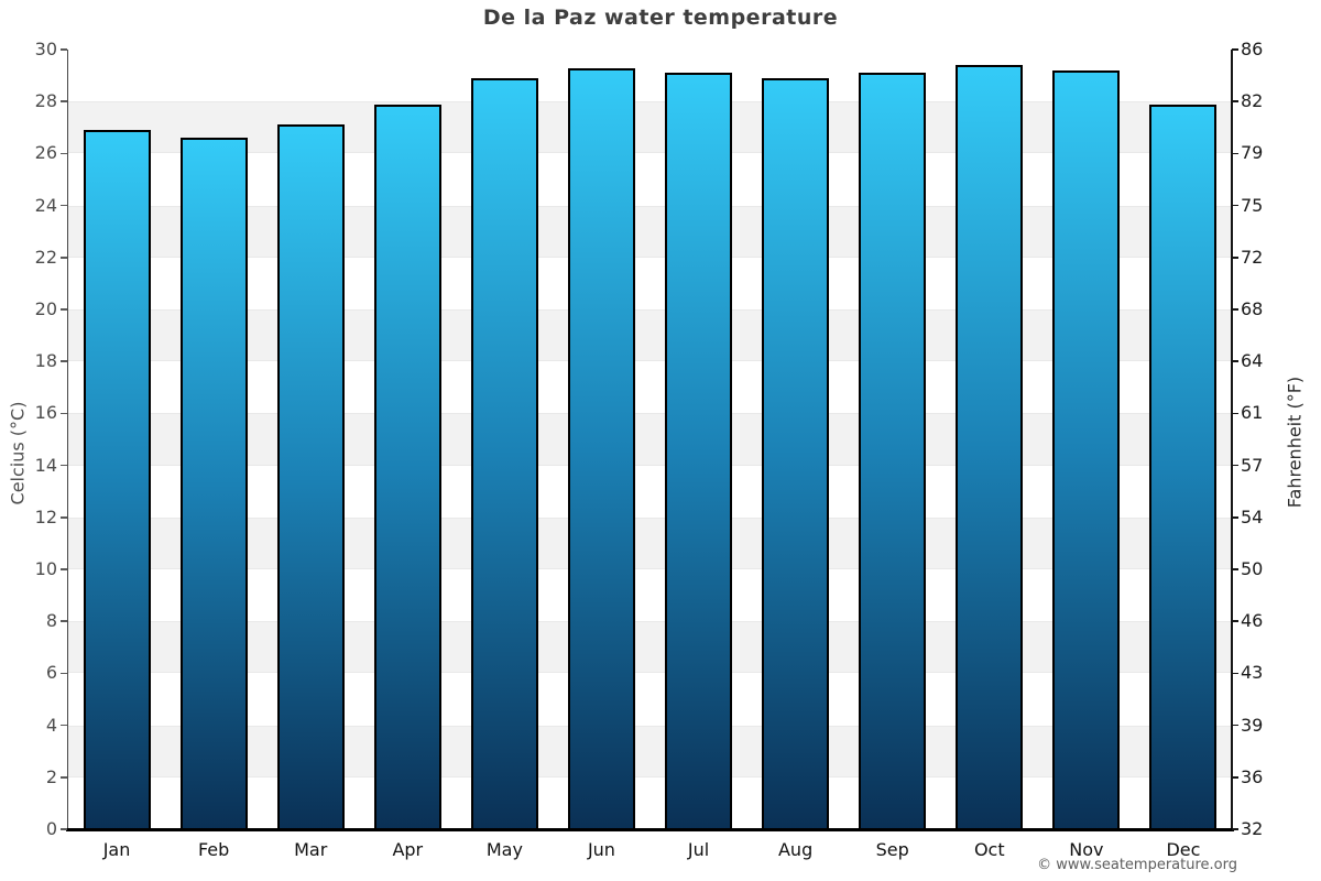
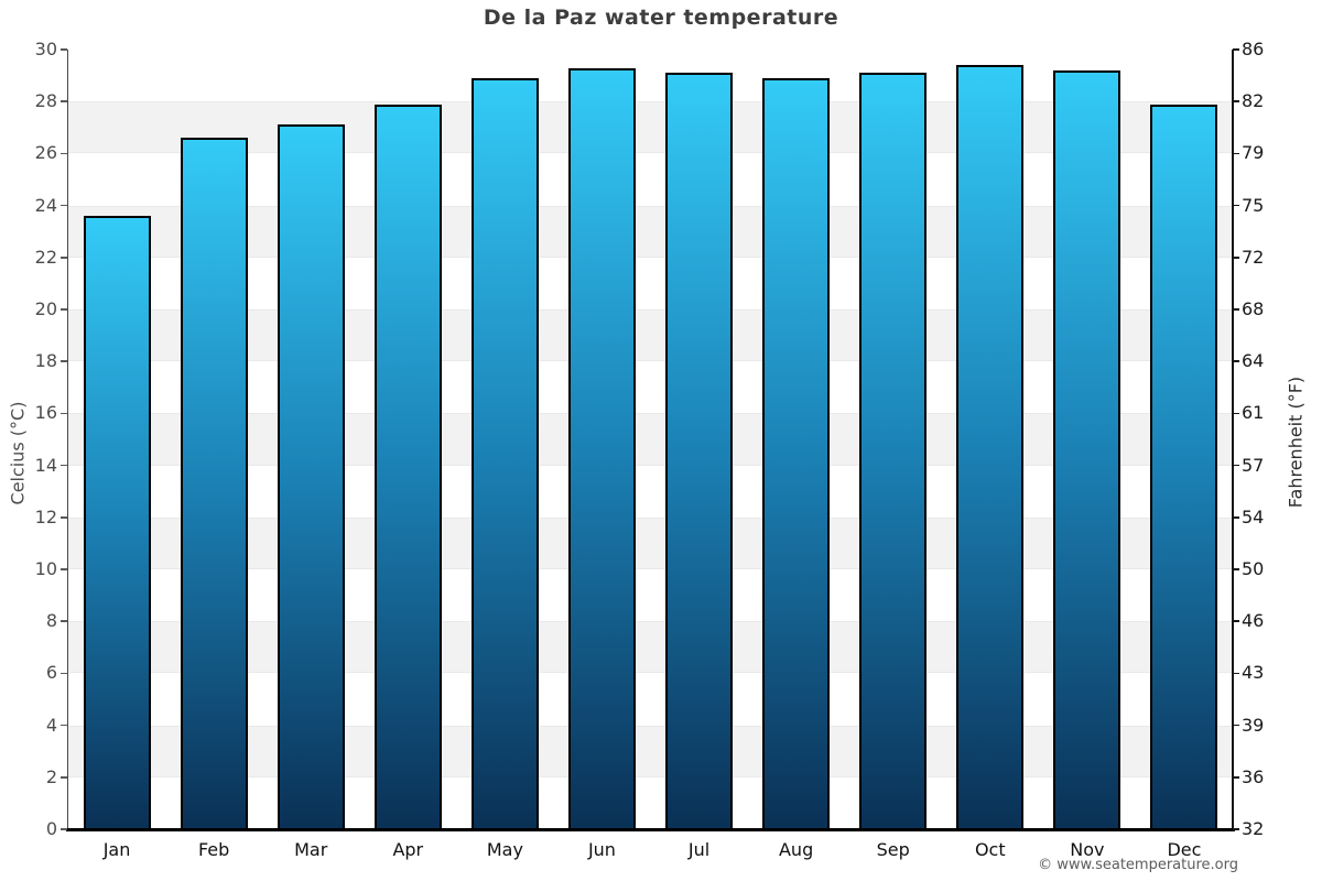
Jan: 26.9 -> 23.6
